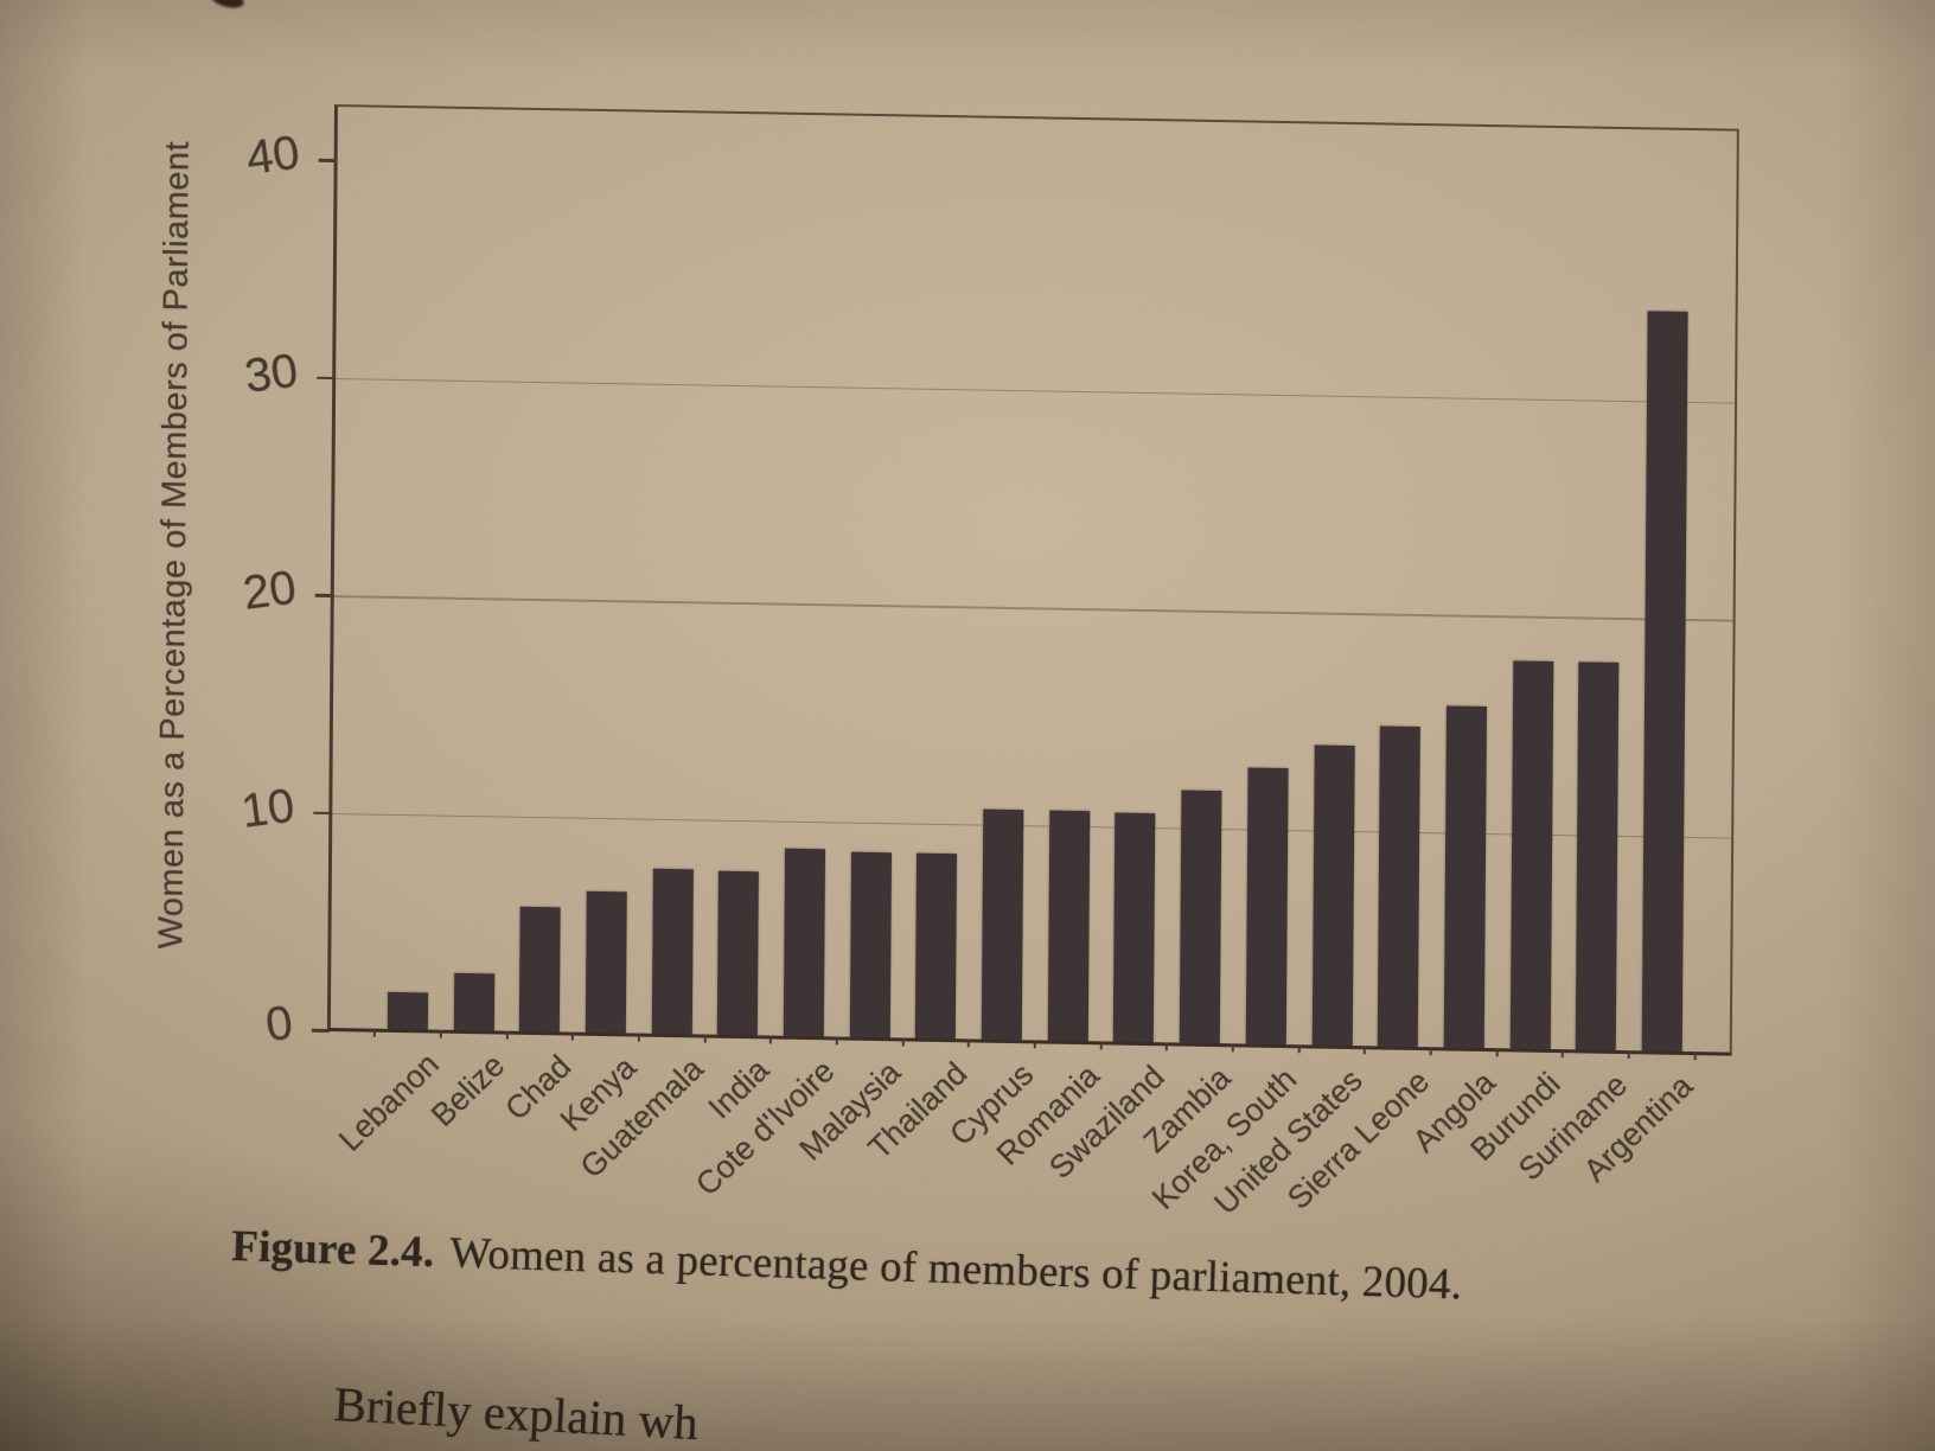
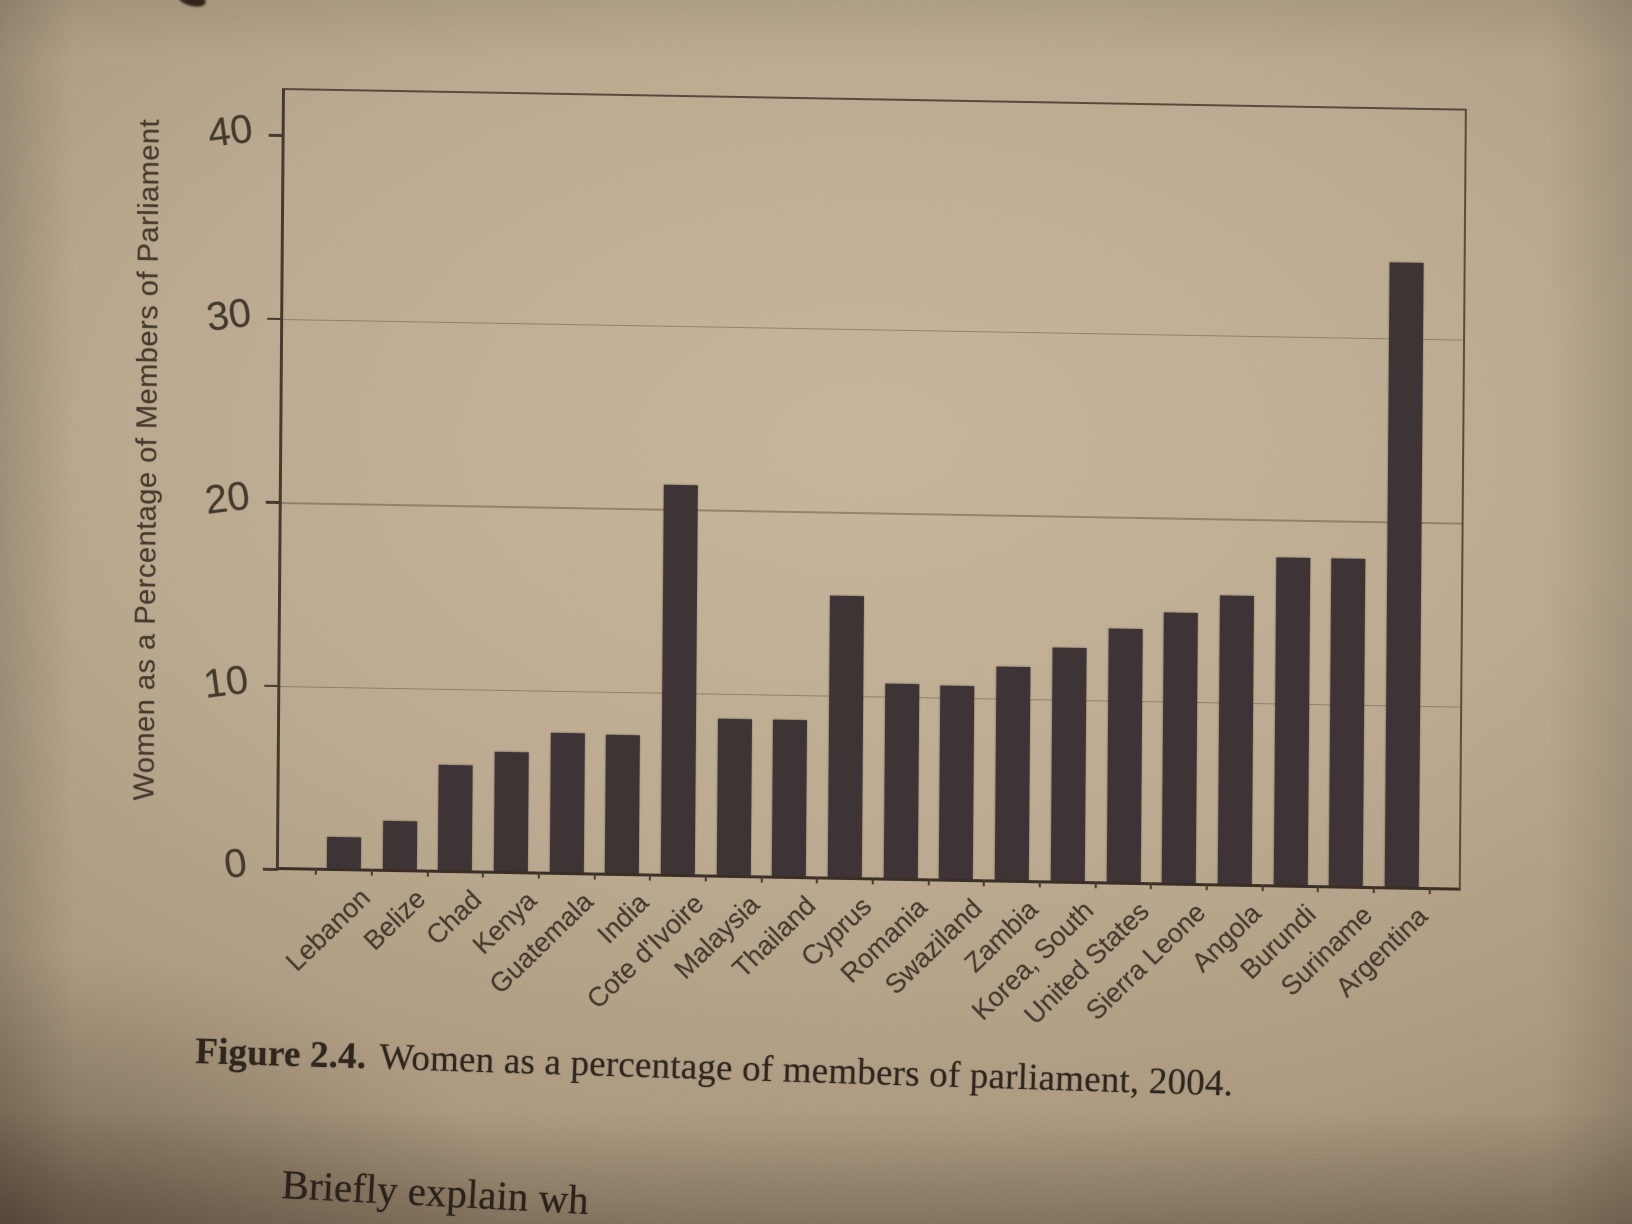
Cote d'Ivoire: 8.6 -> 21.2
Cyprus: 10.6 -> 15.3
